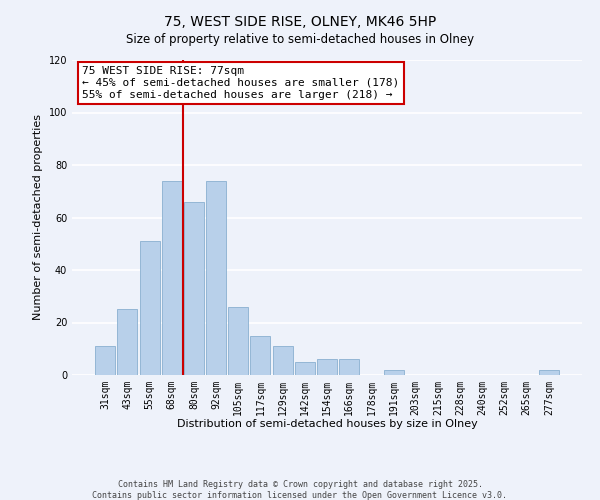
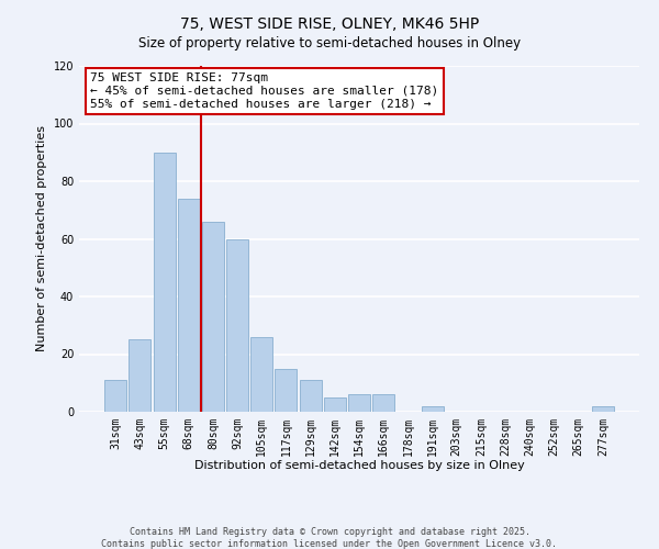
55sqm: 51 -> 90
92sqm: 74 -> 60
